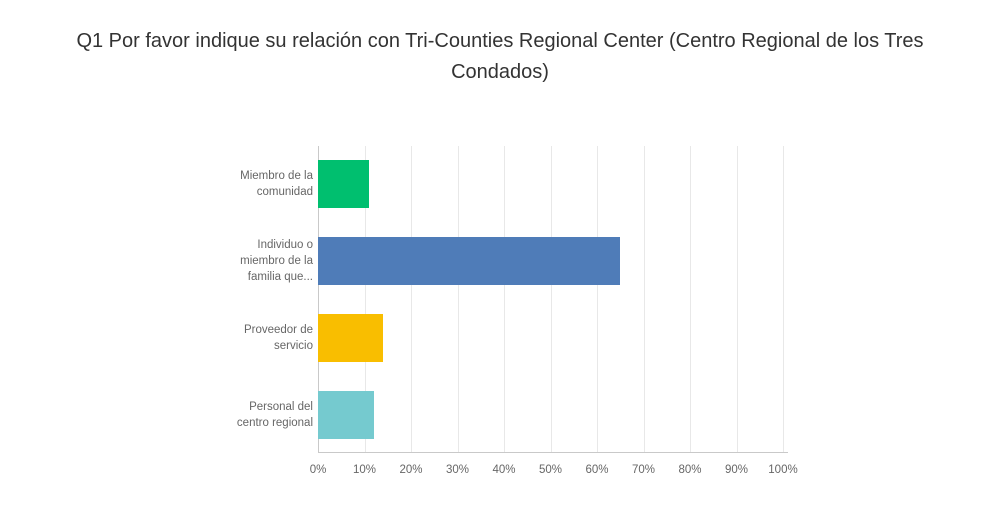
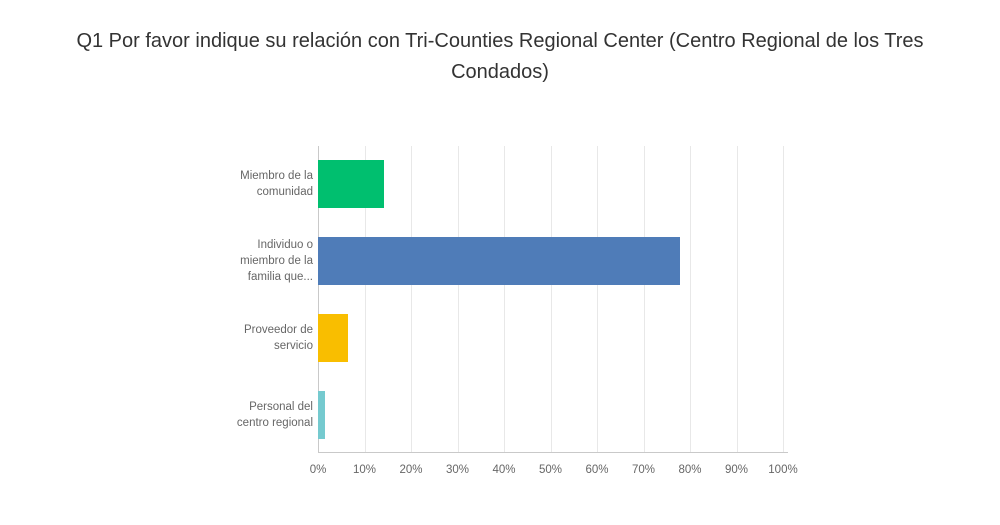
Miembro de la comunidad: 11% -> 14%
Individuo o miembro de la familia que...: 65% -> 78%
Proveedor de servicio: 14% -> 6%
Personal del centro regional: 12% -> 2%
